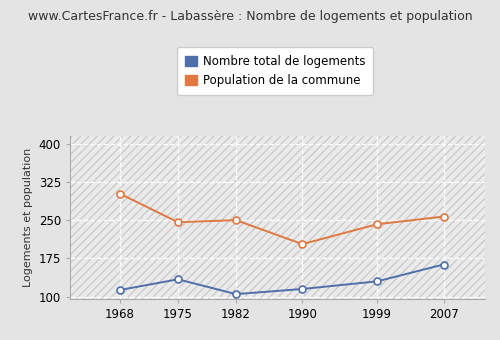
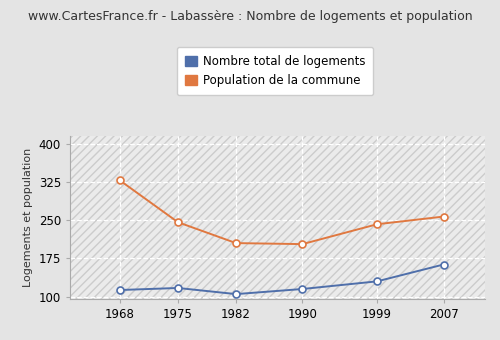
Population de la commune/1968: 302 -> 328
Nombre total de logements/1975: 134 -> 117
Population de la commune/1982: 250 -> 205
